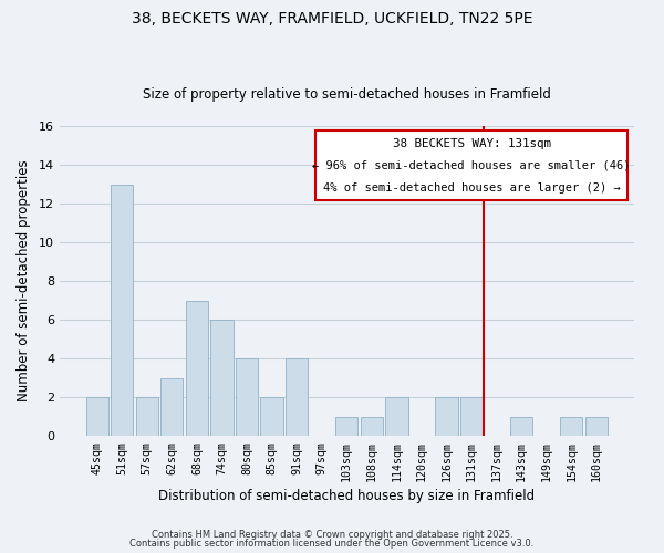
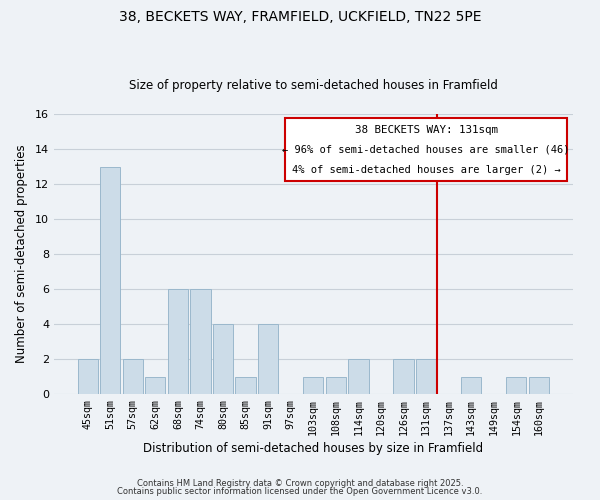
62sqm: 3 -> 1
68sqm: 7 -> 6
85sqm: 2 -> 1
